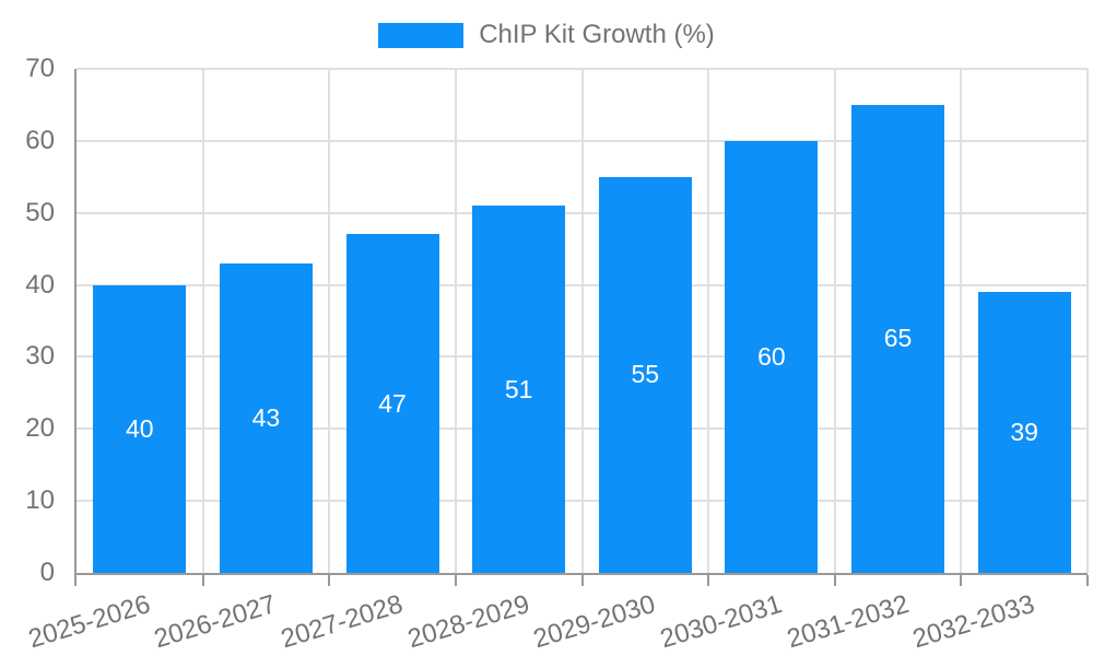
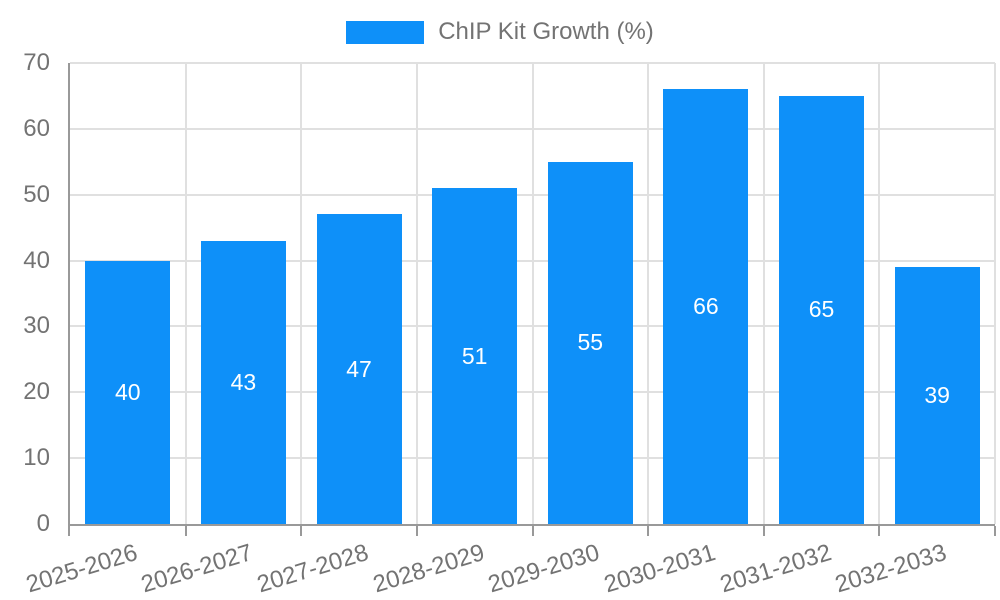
2030-2031: 60 -> 66
